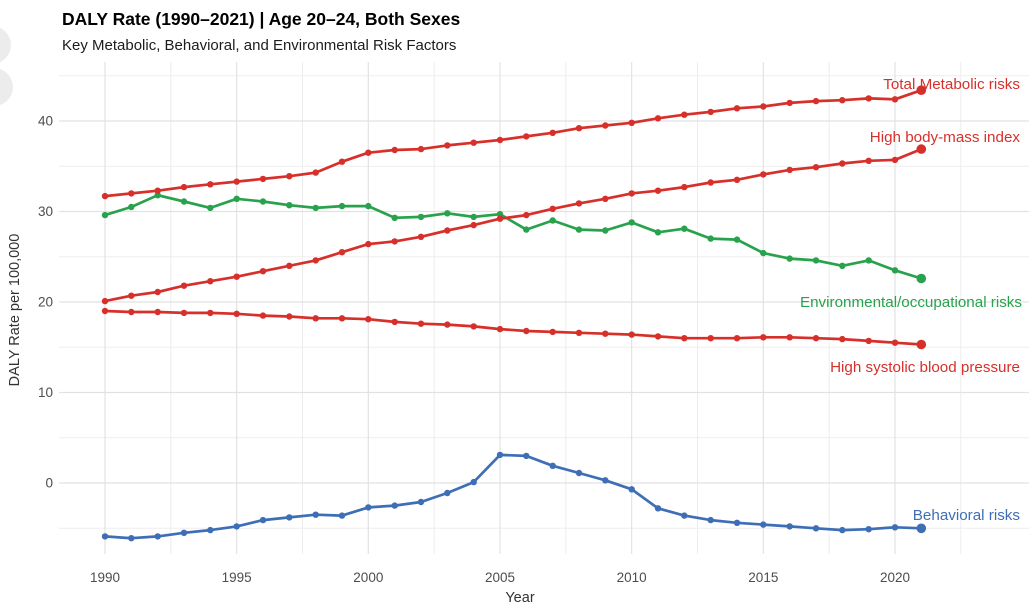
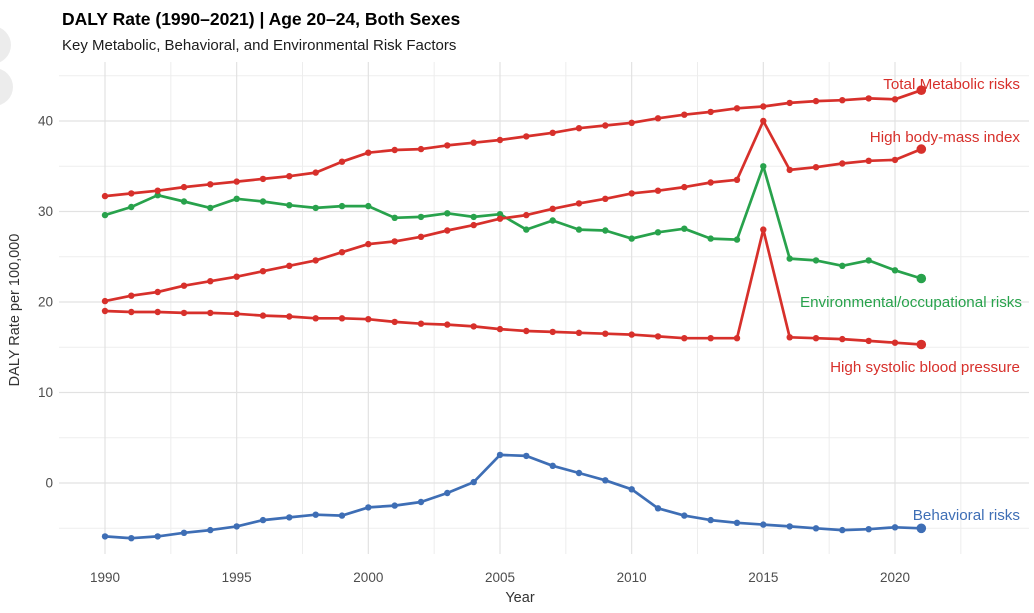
Environmental/occupational risks/2010: 29 -> 27
Environmental/occupational risks/2015: 25 -> 35
High body-mass index/2015: 34 -> 40
High systolic blood pressure/2015: 16 -> 28
